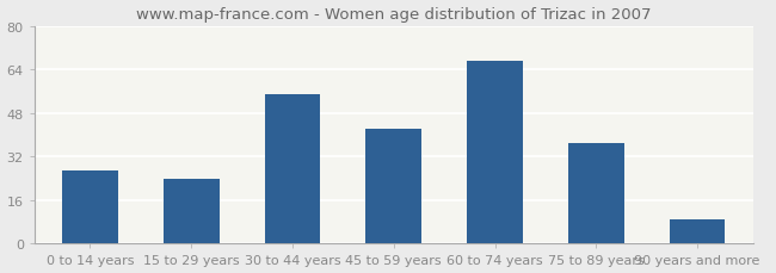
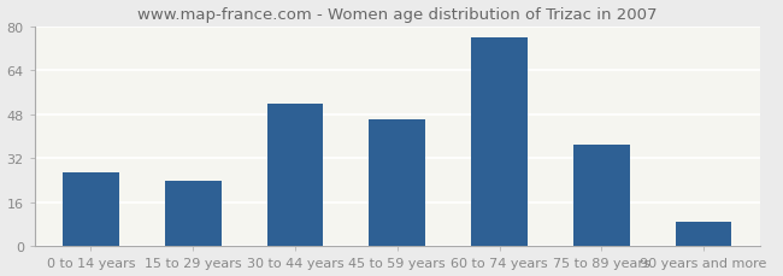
30 to 44 years: 55 -> 52
45 to 59 years: 42 -> 46
60 to 74 years: 67 -> 76
